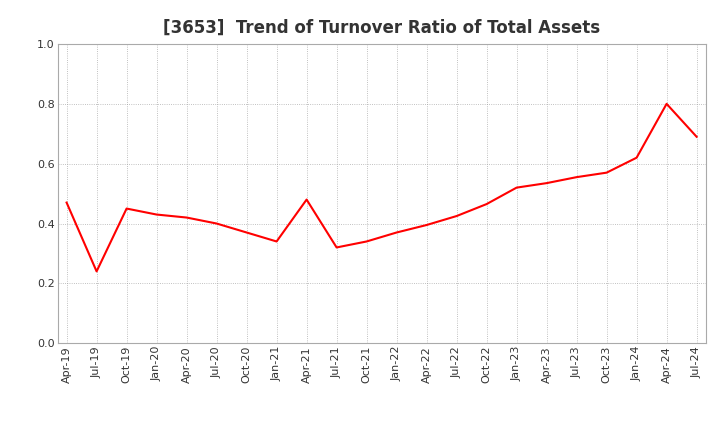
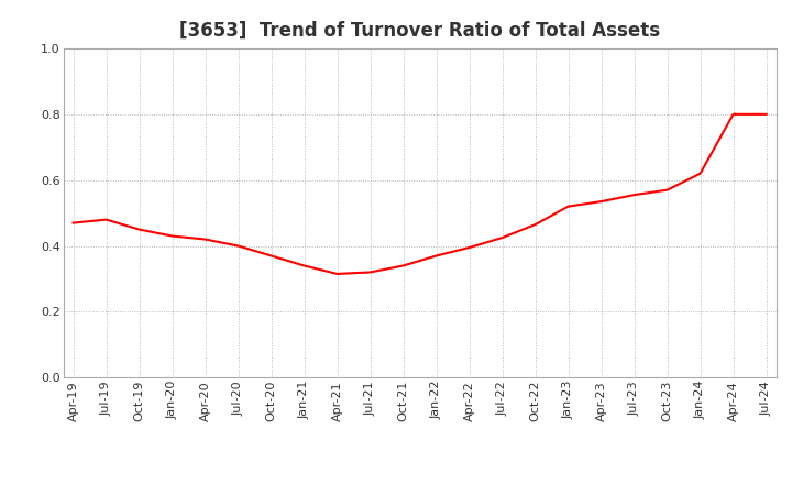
Jul-19: 0.240 -> 0.480
Apr-21: 0.480 -> 0.315
Jul-24: 0.690 -> 0.800
